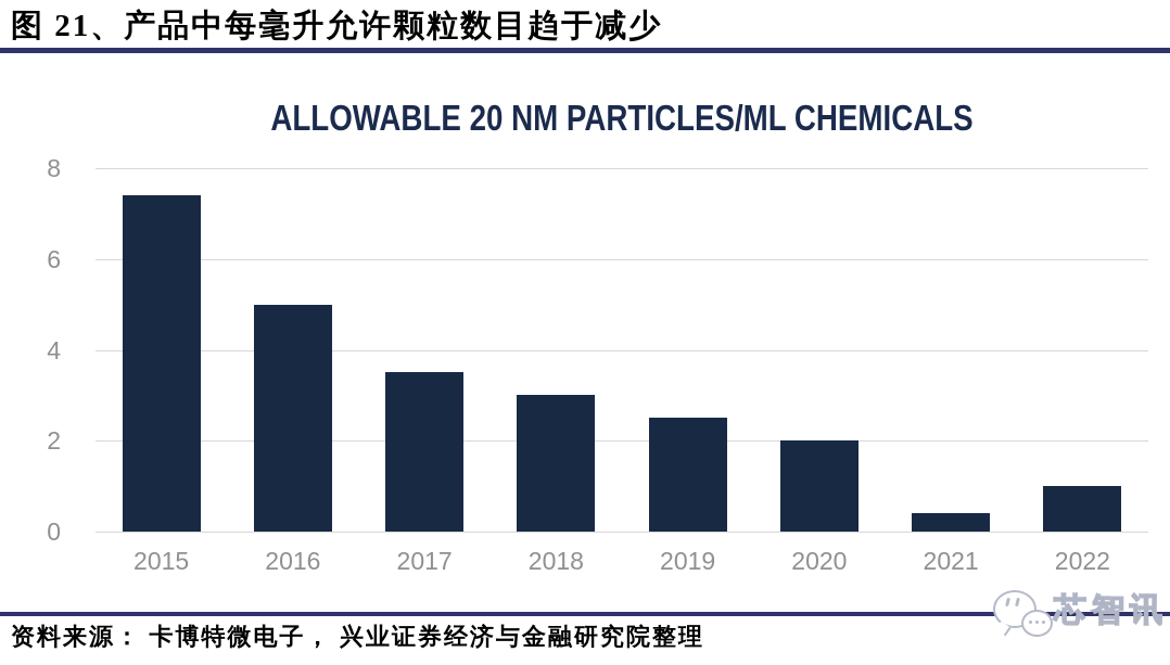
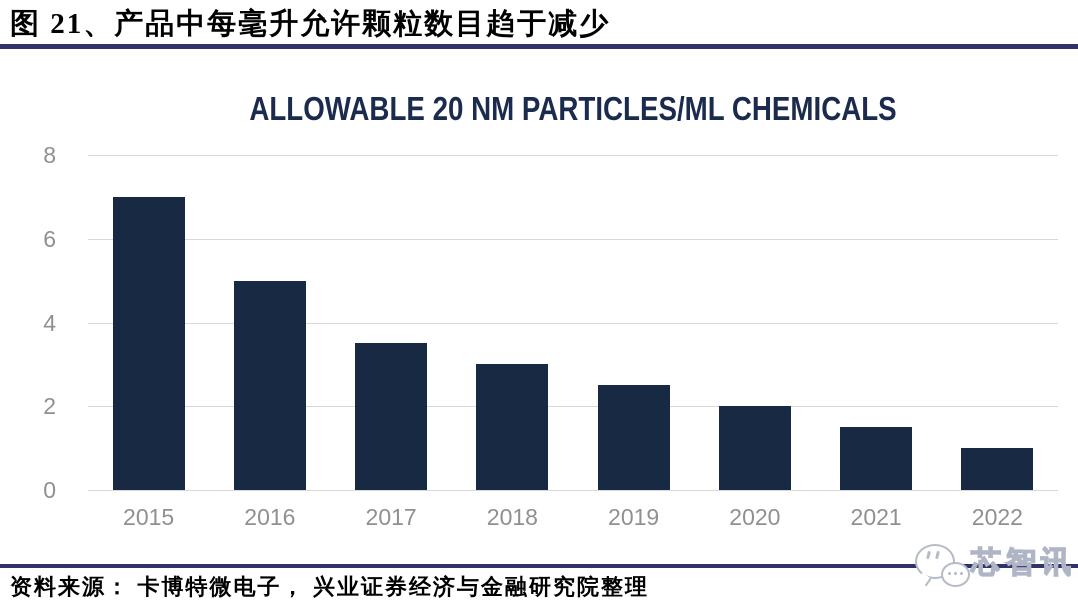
2015: 7.4 -> 7.0
2021: 0.4 -> 1.5
